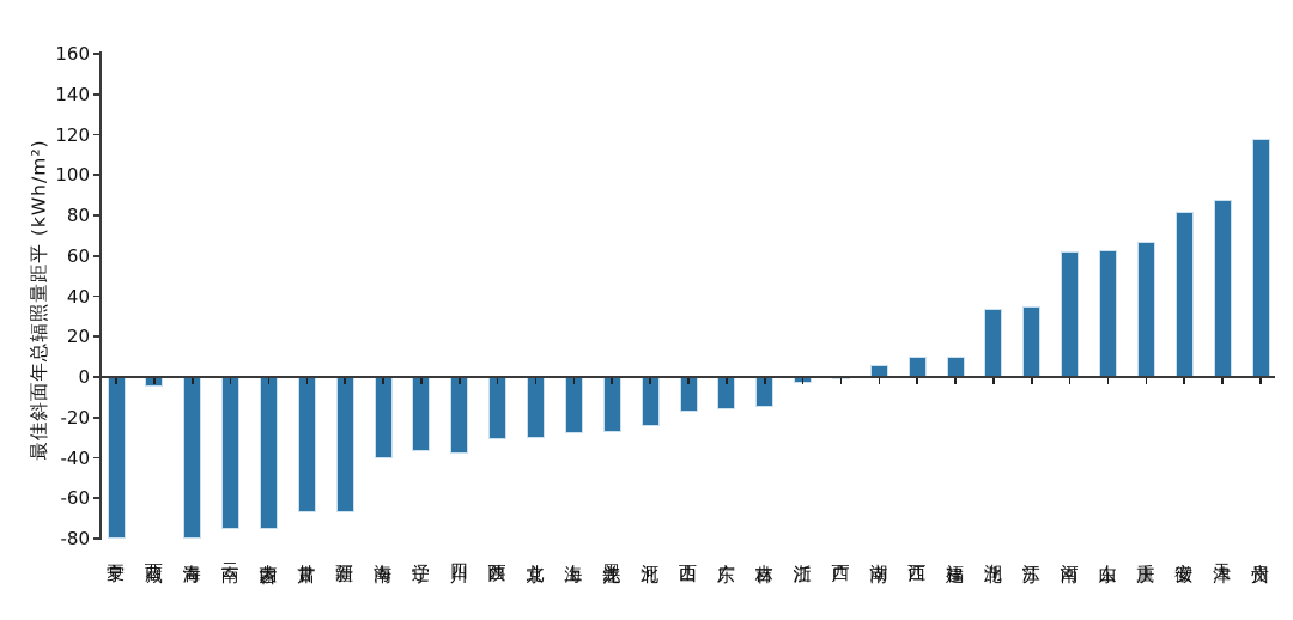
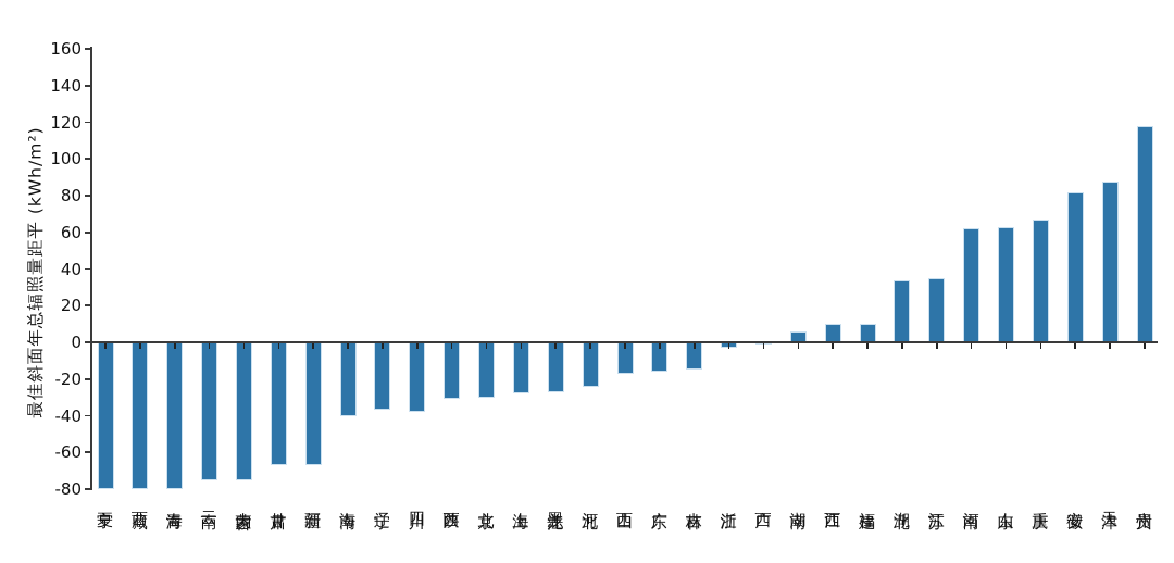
西藏: -5 -> -80
